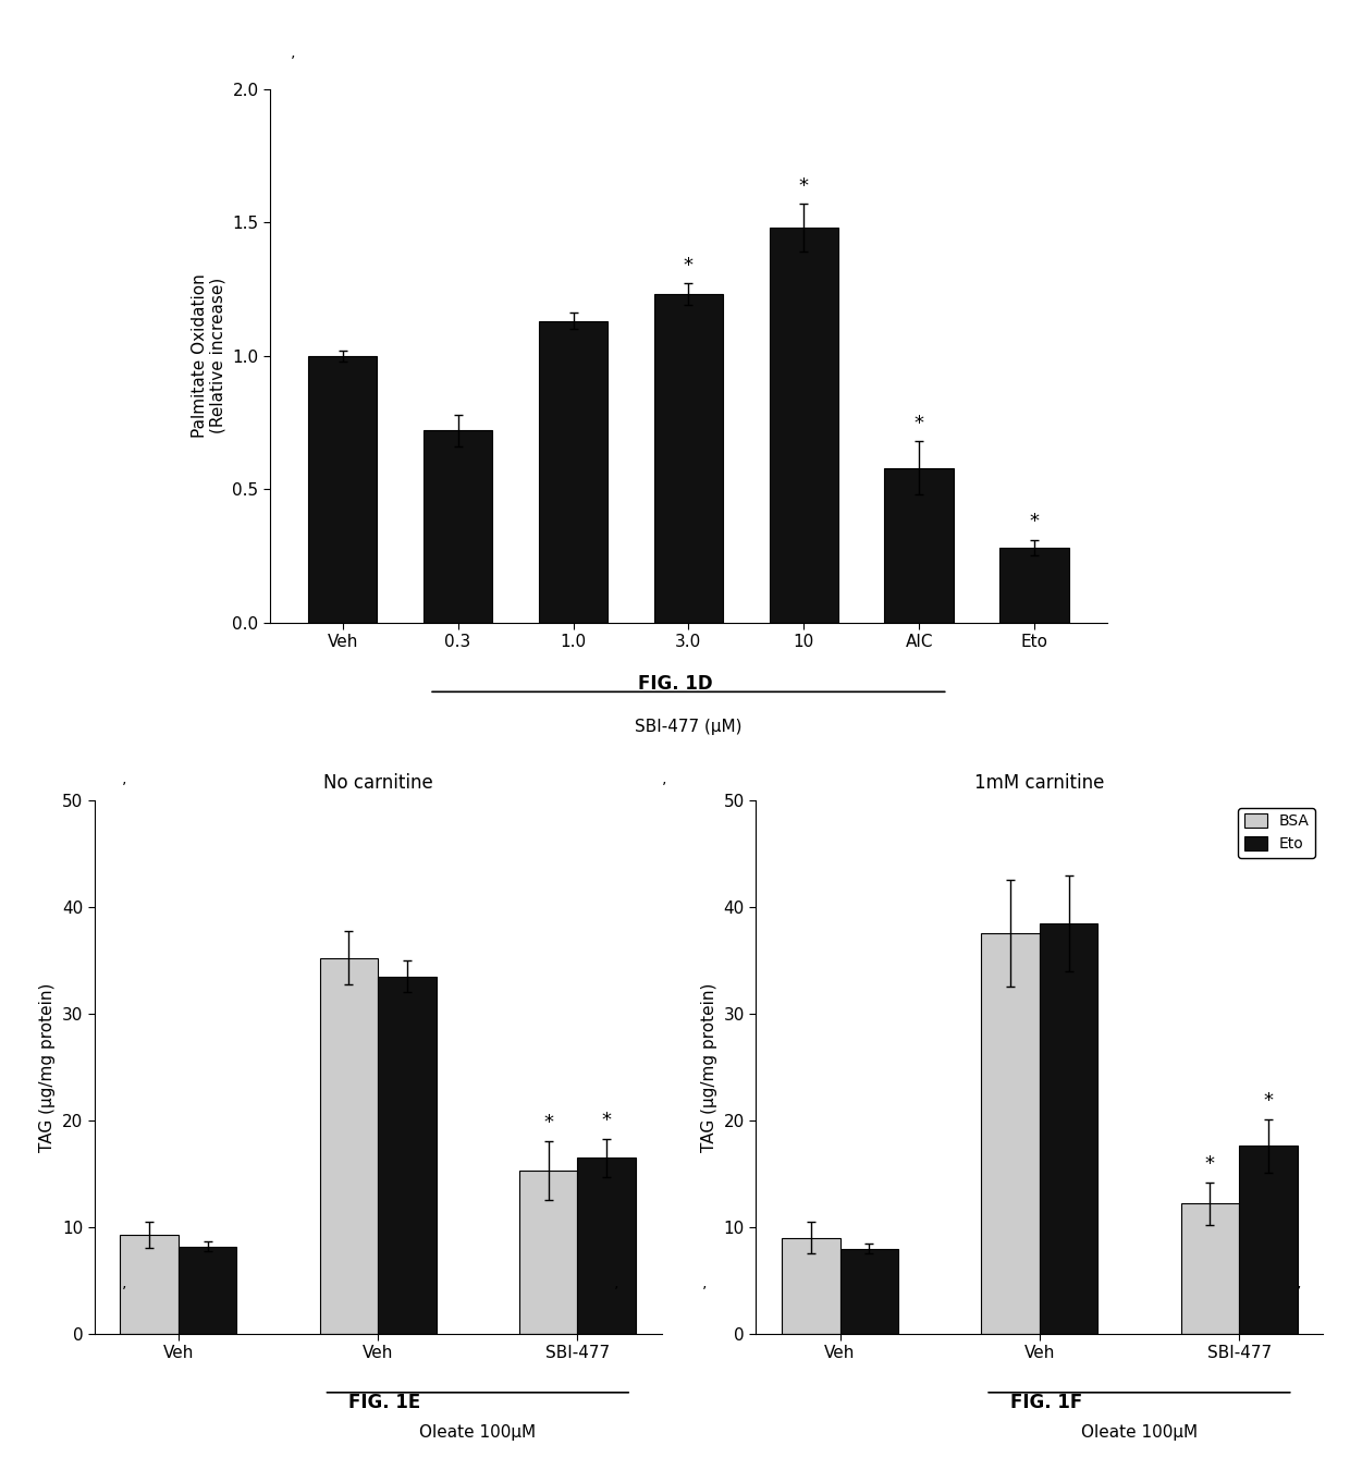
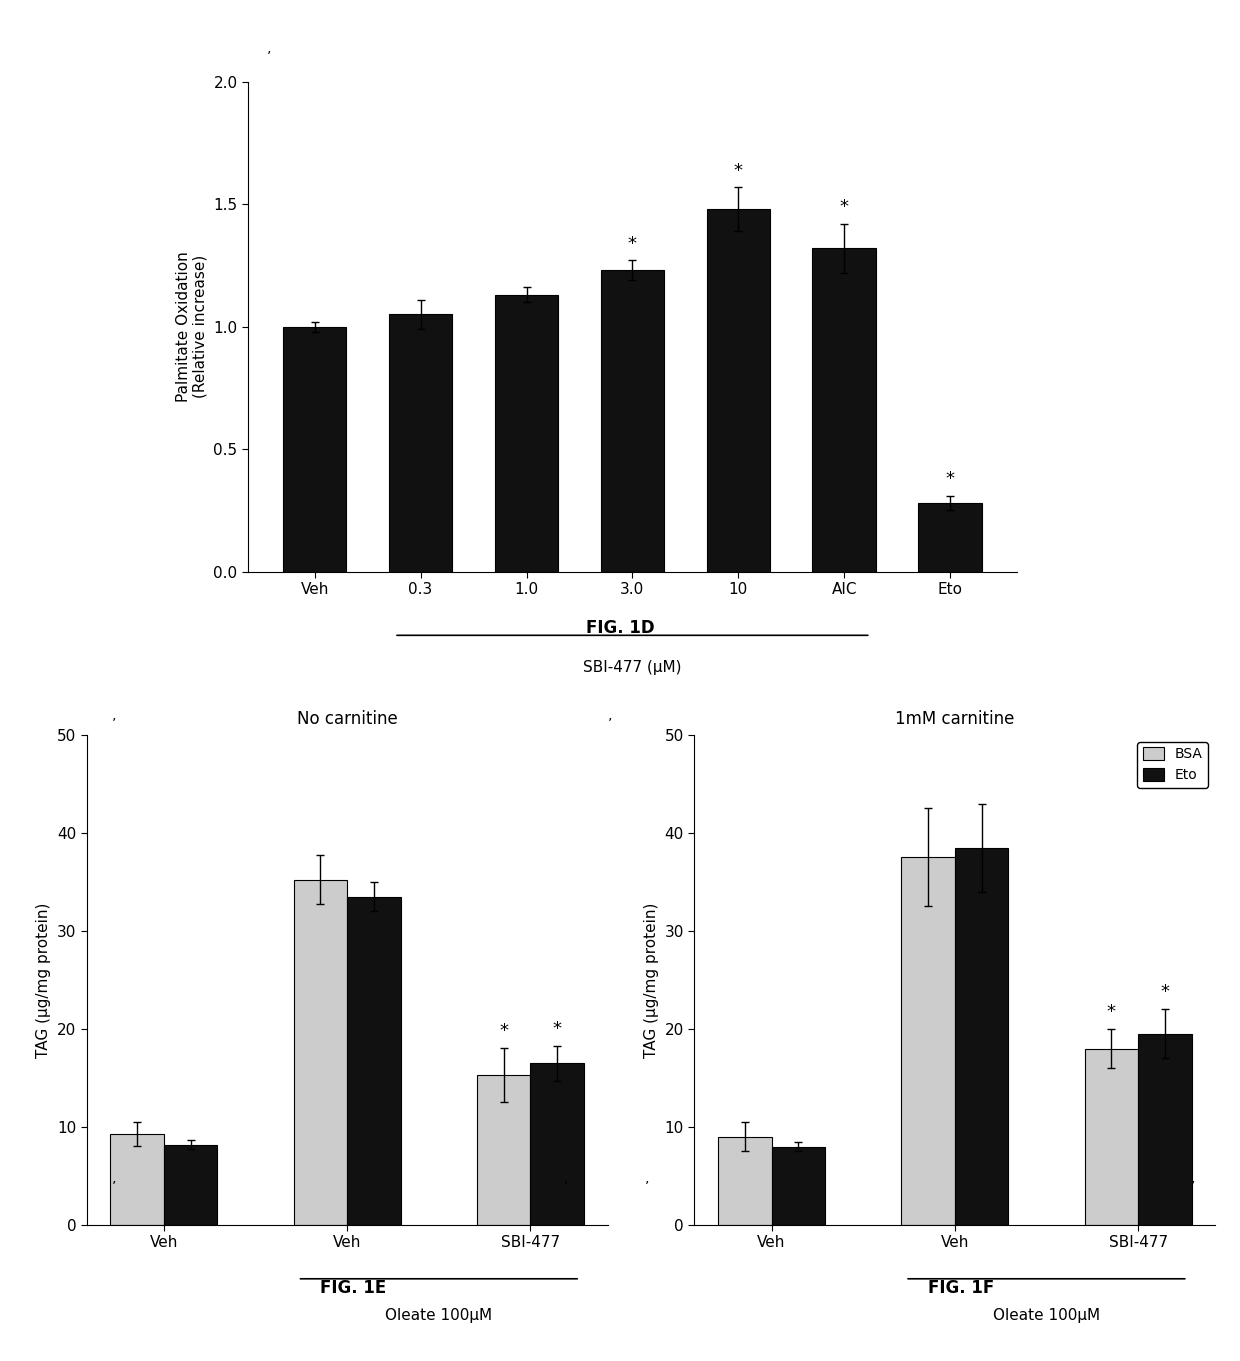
0.3: 0.72 -> 1.05
AIC: 0.58 -> 1.32
1mM carnitine/BSA/SBI-477: 12.2 -> 18.0
1mM carnitine/Eto/SBI-477: 17.6 -> 19.5
